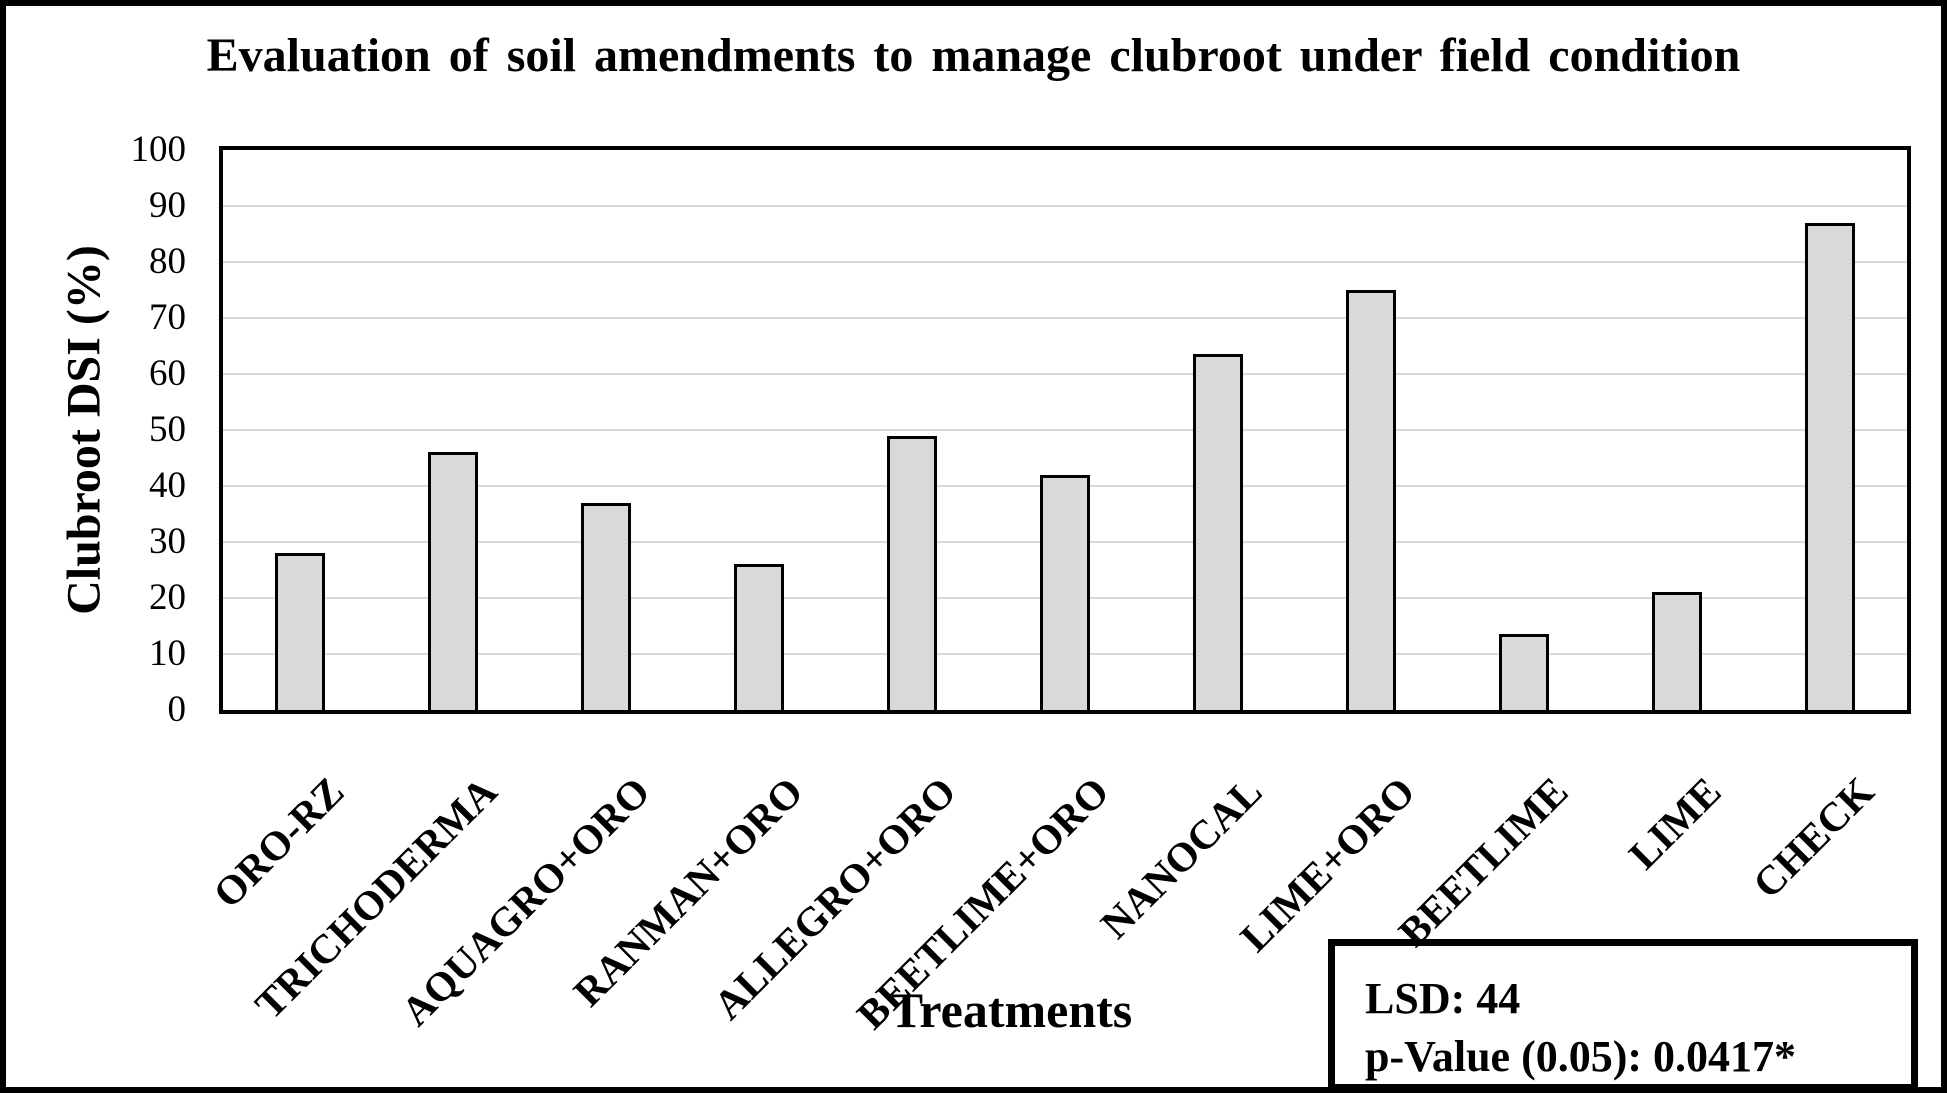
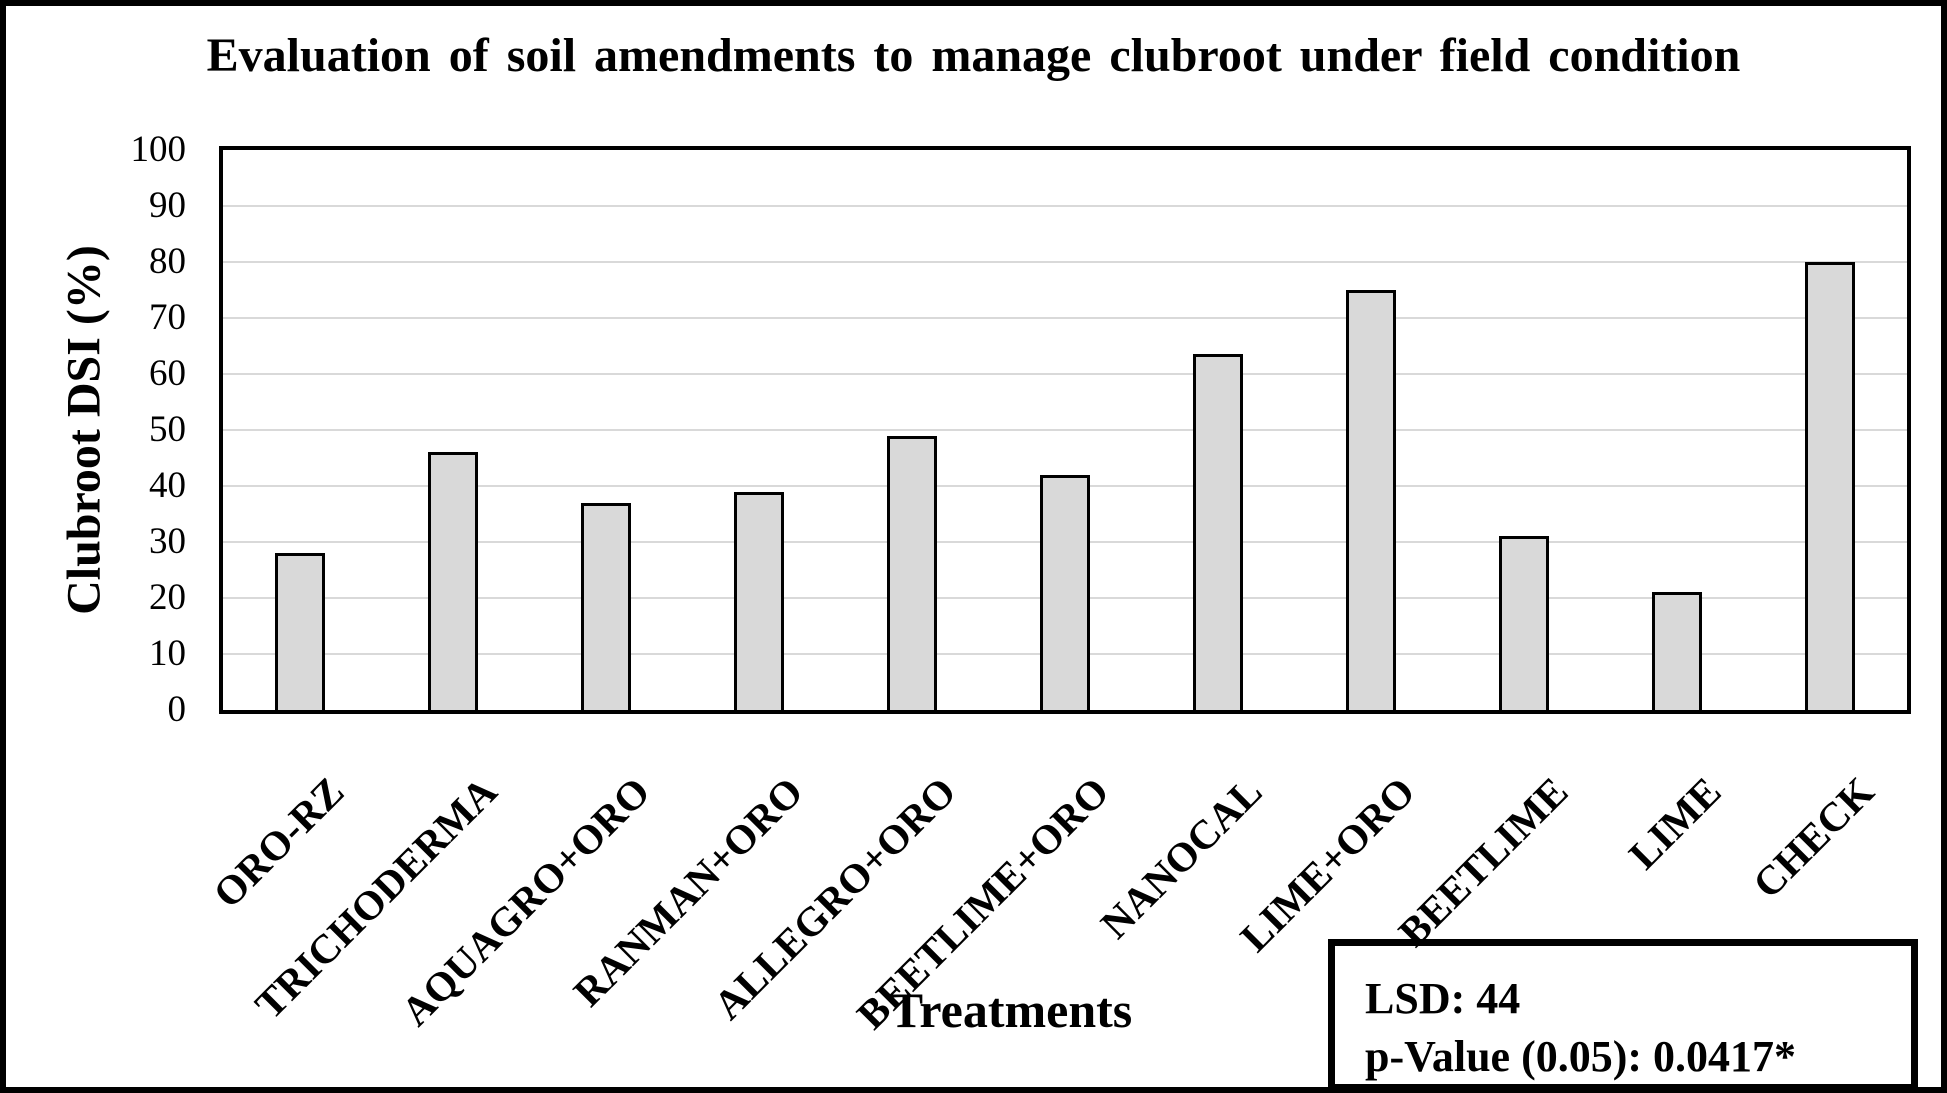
RANMAN+ORO: 26 -> 39
BEETLIME: 14 -> 31
CHECK: 87 -> 80
